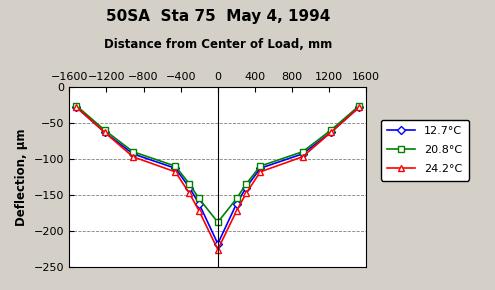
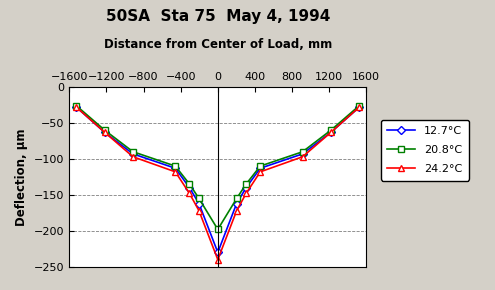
12.7°C/0: -218 -> -230
20.8°C/0: -188 -> -198
24.2°C/0: -226 -> -240
